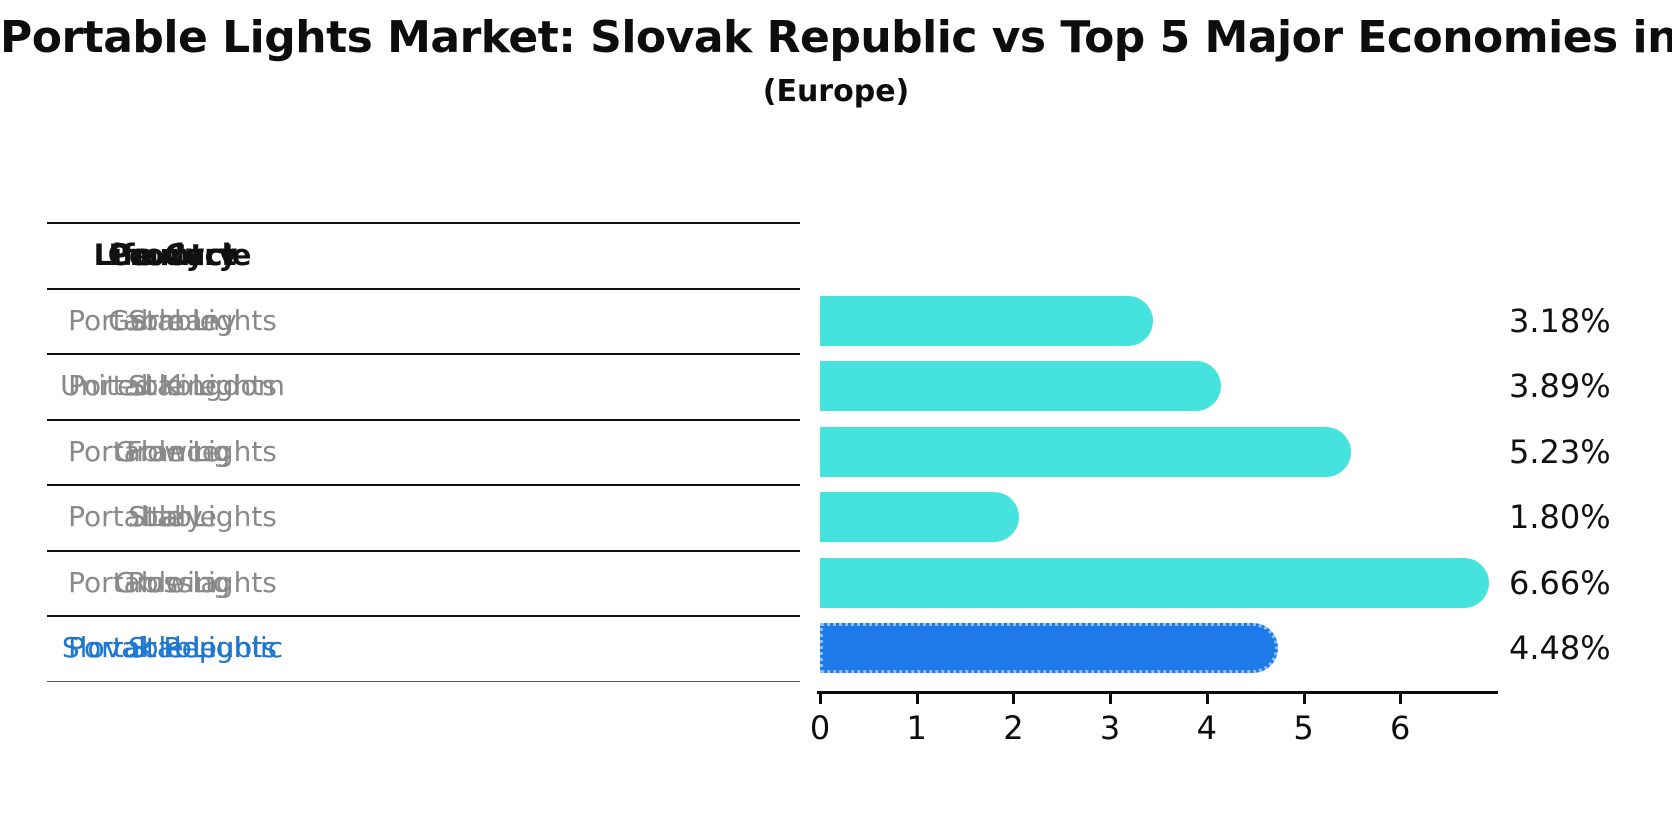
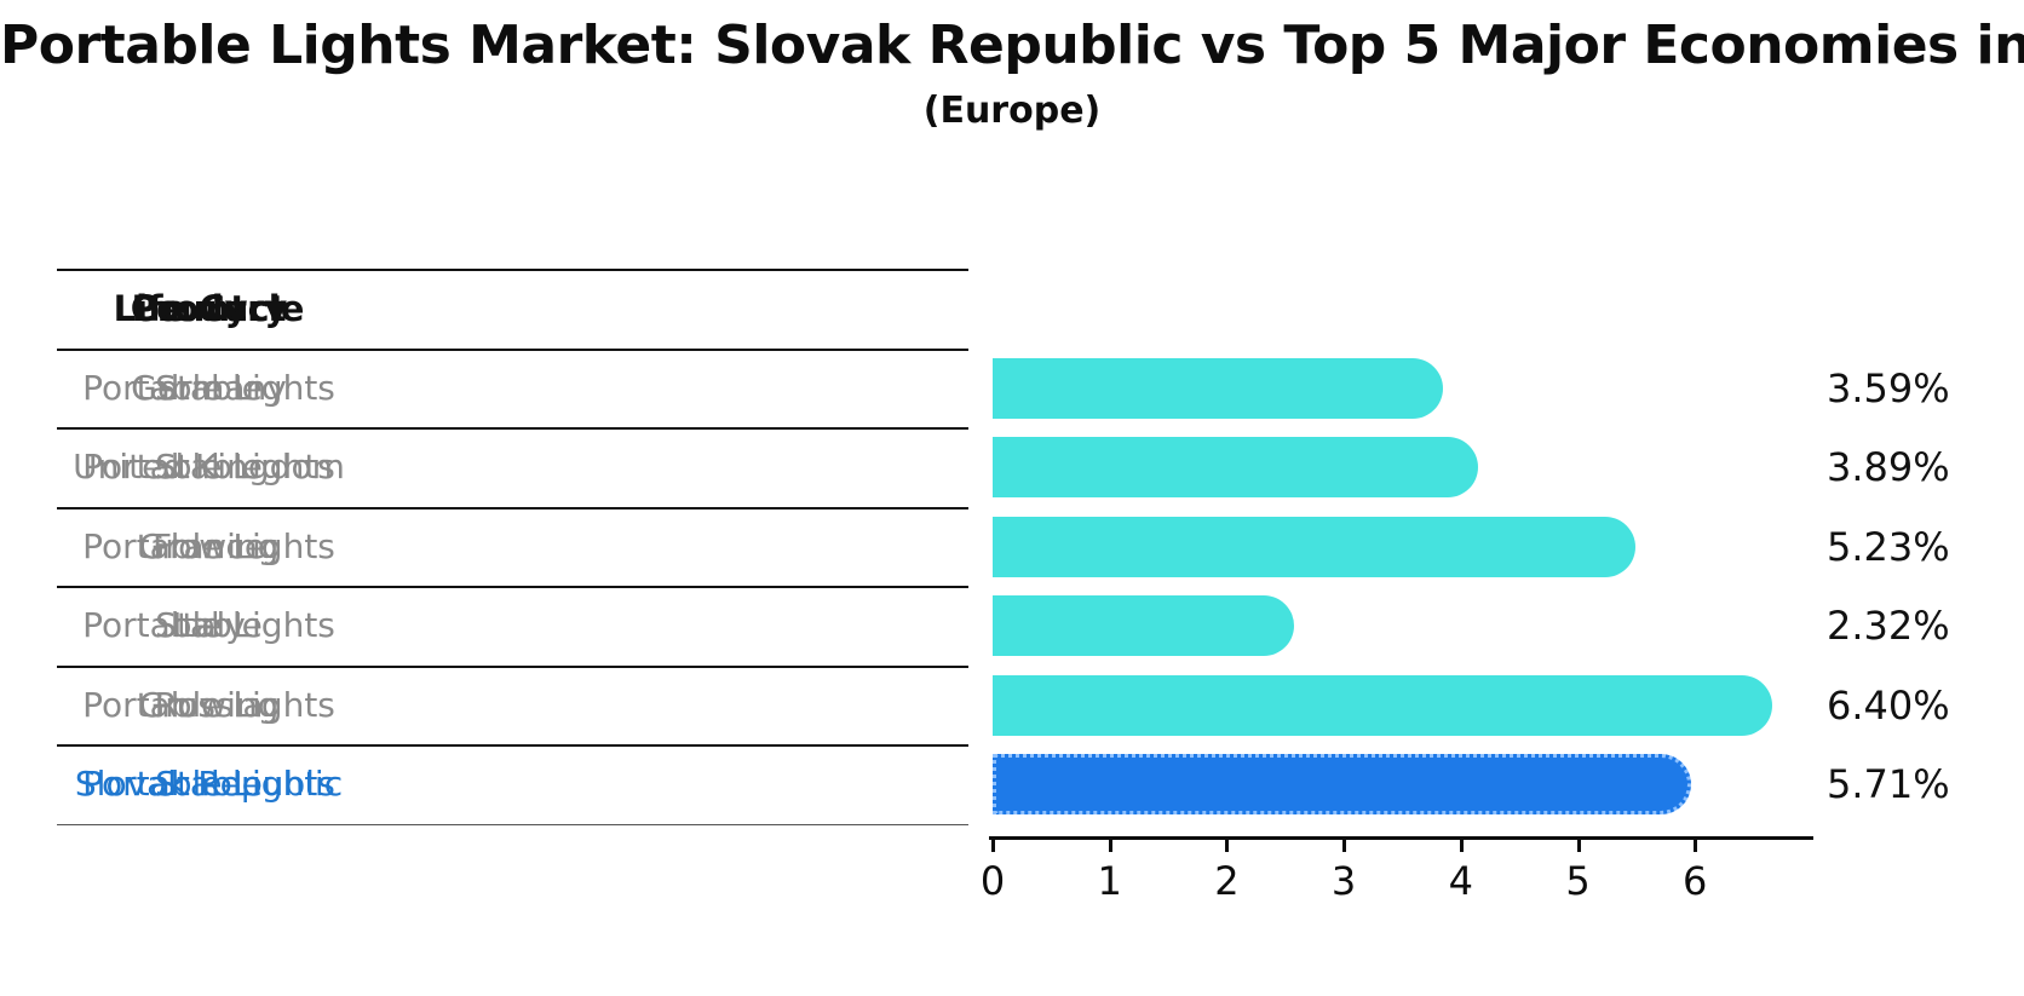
Germany: 3.18% -> 3.59%
Italy: 1.80% -> 2.32%
Russia: 6.66% -> 6.40%
Slovak Republic: 4.48% -> 5.71%
